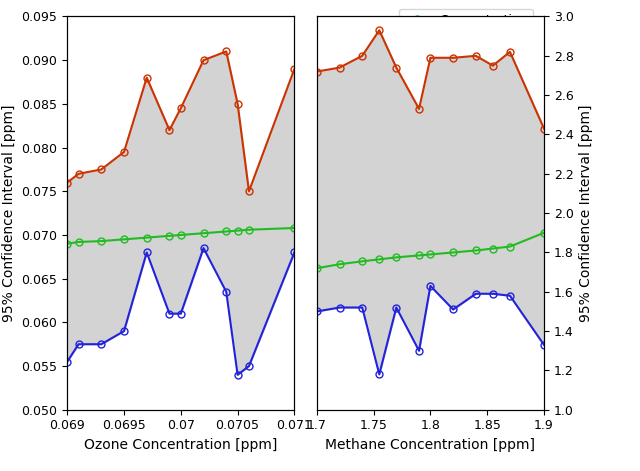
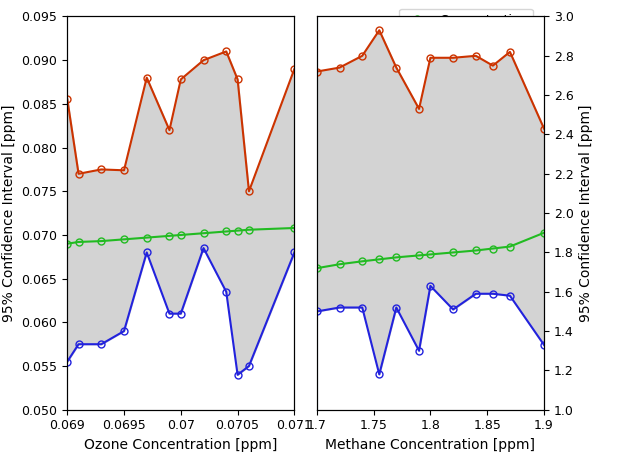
UCL/0.069: 0.0760 -> 0.0856
UCL/0.0695: 0.0795 -> 0.0774
UCL/0.07: 0.0845 -> 0.0878
UCL/0.0705: 0.0850 -> 0.0878
